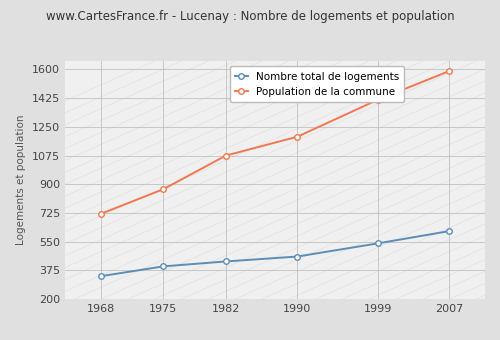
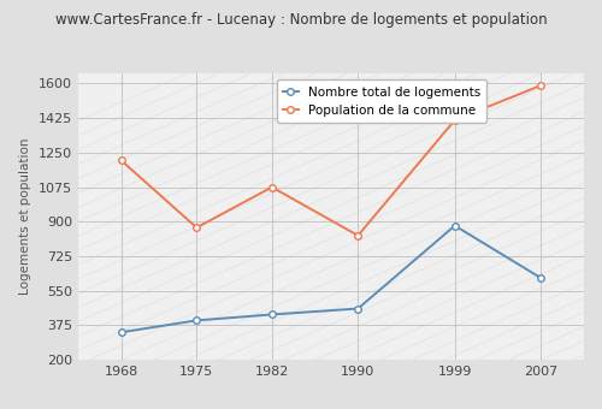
Population de la commune/1968: 720 -> 1210
Population de la commune/1990: 1190 -> 830
Nombre total de logements/1999: 540 -> 880
